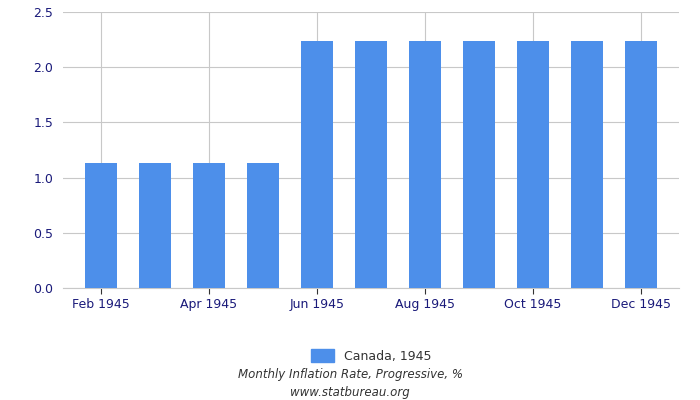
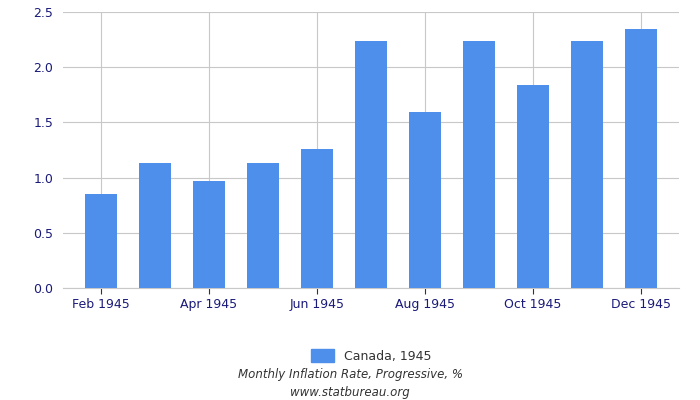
Feb 1945: 1.13 -> 0.85
Apr 1945: 1.13 -> 0.97
Jun 1945: 2.24 -> 1.26
Aug 1945: 2.24 -> 1.59
Oct 1945: 2.24 -> 1.84
Dec 1945: 2.24 -> 2.35
